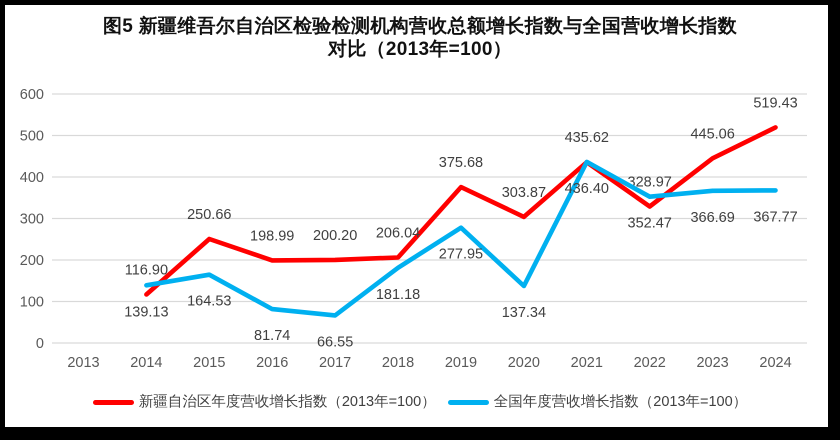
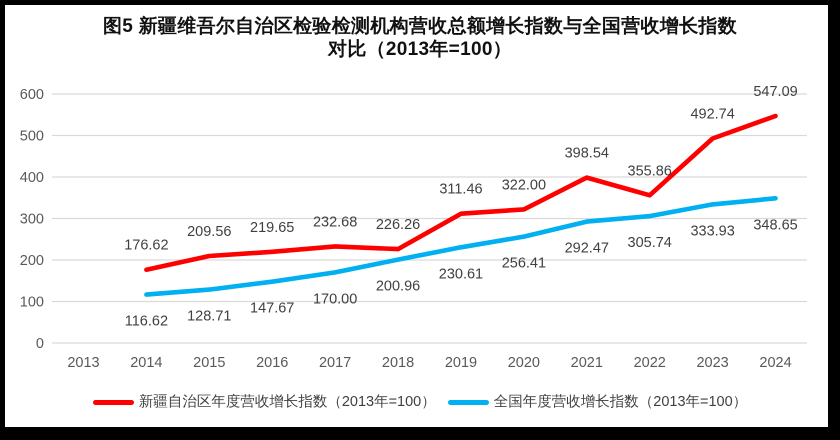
新疆自治区年度营收增长指数（2013年=100）/2014: 116.90 -> 176.62
全国年度营收增长指数（2013年=100）/2014: 139.13 -> 116.62
新疆自治区年度营收增长指数（2013年=100）/2015: 250.66 -> 209.56
全国年度营收增长指数（2013年=100）/2015: 164.53 -> 128.71
新疆自治区年度营收增长指数（2013年=100）/2016: 198.99 -> 219.65
全国年度营收增长指数（2013年=100）/2016: 81.74 -> 147.67
新疆自治区年度营收增长指数（2013年=100）/2017: 200.20 -> 232.68
全国年度营收增长指数（2013年=100）/2017: 66.55 -> 170.00
新疆自治区年度营收增长指数（2013年=100）/2018: 206.04 -> 226.26
全国年度营收增长指数（2013年=100）/2018: 181.18 -> 200.96
新疆自治区年度营收增长指数（2013年=100）/2019: 375.68 -> 311.46
全国年度营收增长指数（2013年=100）/2019: 277.95 -> 230.61
新疆自治区年度营收增长指数（2013年=100）/2020: 303.87 -> 322.00
全国年度营收增长指数（2013年=100）/2020: 137.34 -> 256.41
新疆自治区年度营收增长指数（2013年=100）/2021: 435.62 -> 398.54
全国年度营收增长指数（2013年=100）/2021: 436.40 -> 292.47
新疆自治区年度营收增长指数（2013年=100）/2022: 328.97 -> 355.86
全国年度营收增长指数（2013年=100）/2022: 352.47 -> 305.74
新疆自治区年度营收增长指数（2013年=100）/2023: 445.06 -> 492.74
全国年度营收增长指数（2013年=100）/2023: 366.69 -> 333.93
新疆自治区年度营收增长指数（2013年=100）/2024: 519.43 -> 547.09
全国年度营收增长指数（2013年=100）/2024: 367.77 -> 348.65
